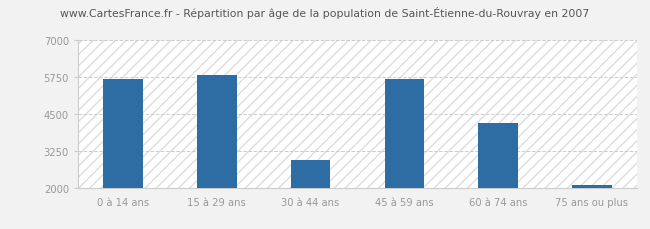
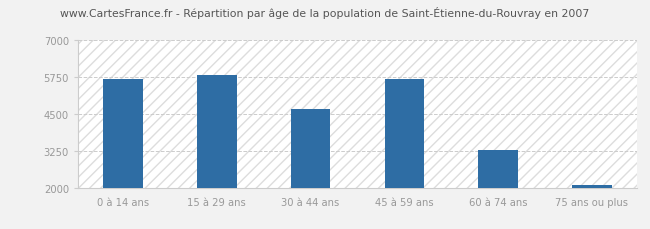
30 à 44 ans: 2950 -> 4660
60 à 74 ans: 4200 -> 3280
